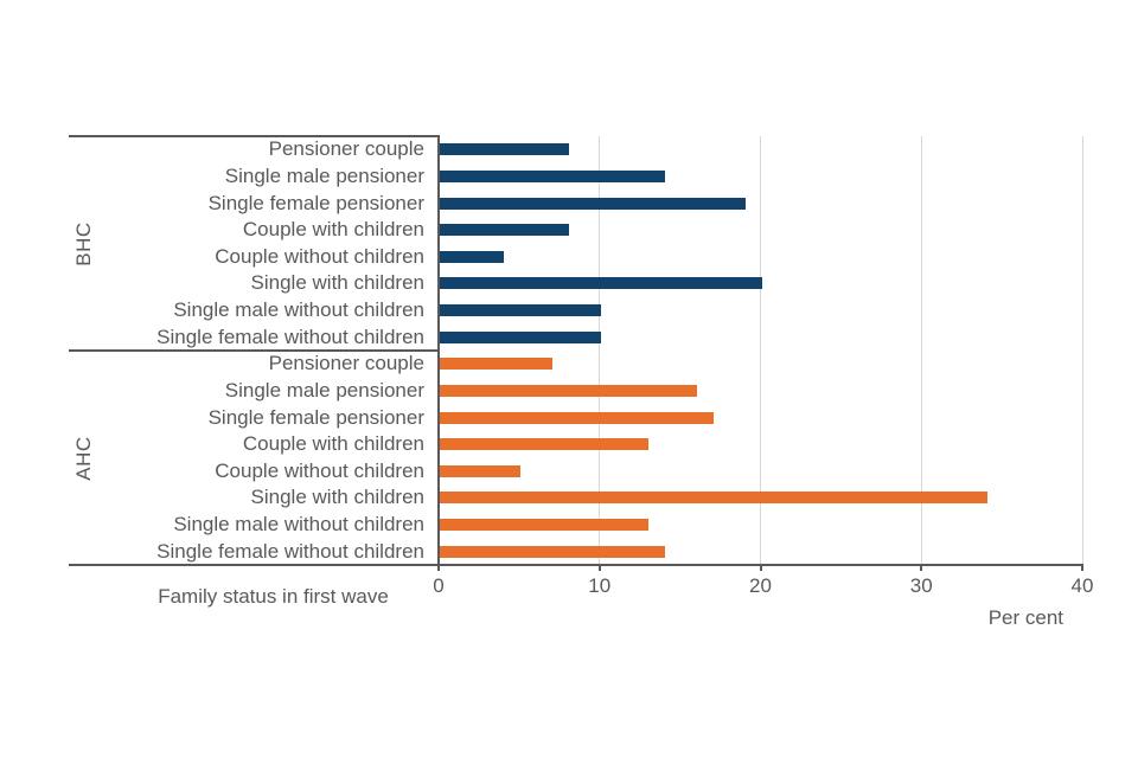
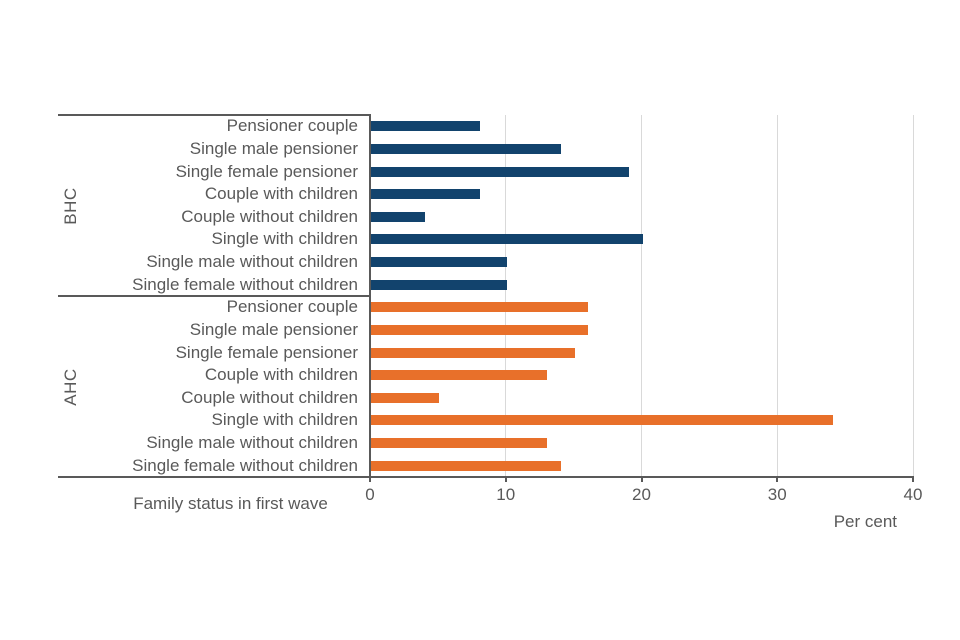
AHC/Pensioner couple: 7 -> 16
AHC/Single female pensioner: 17 -> 15
